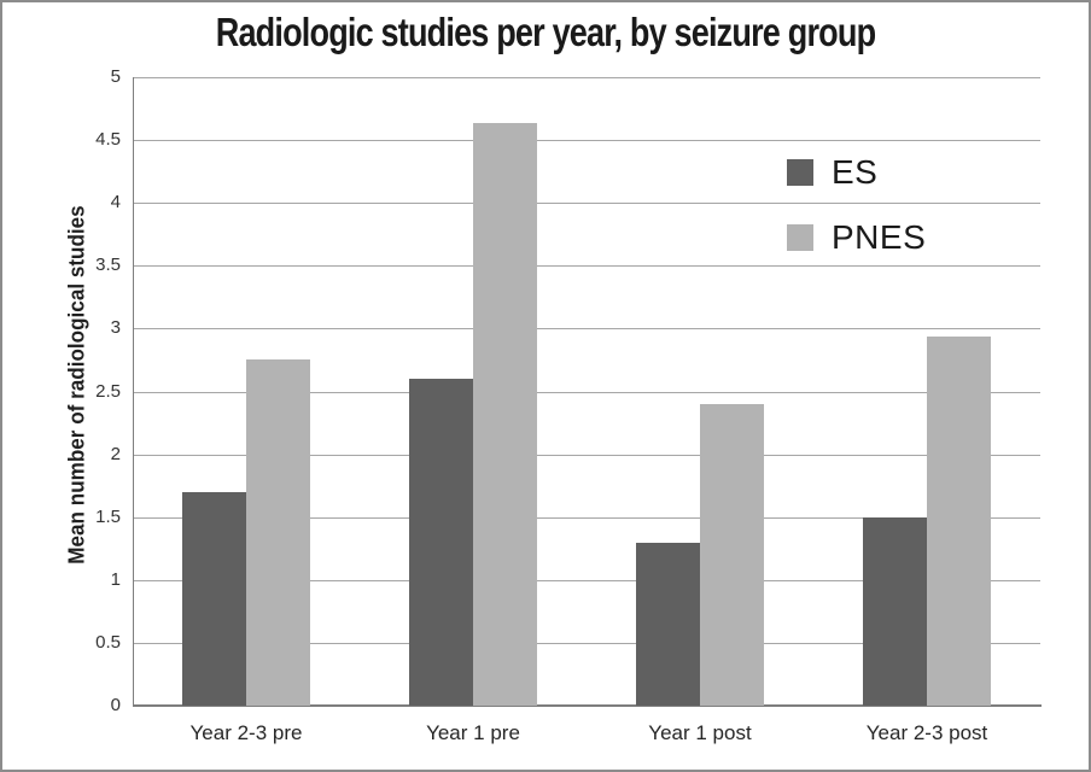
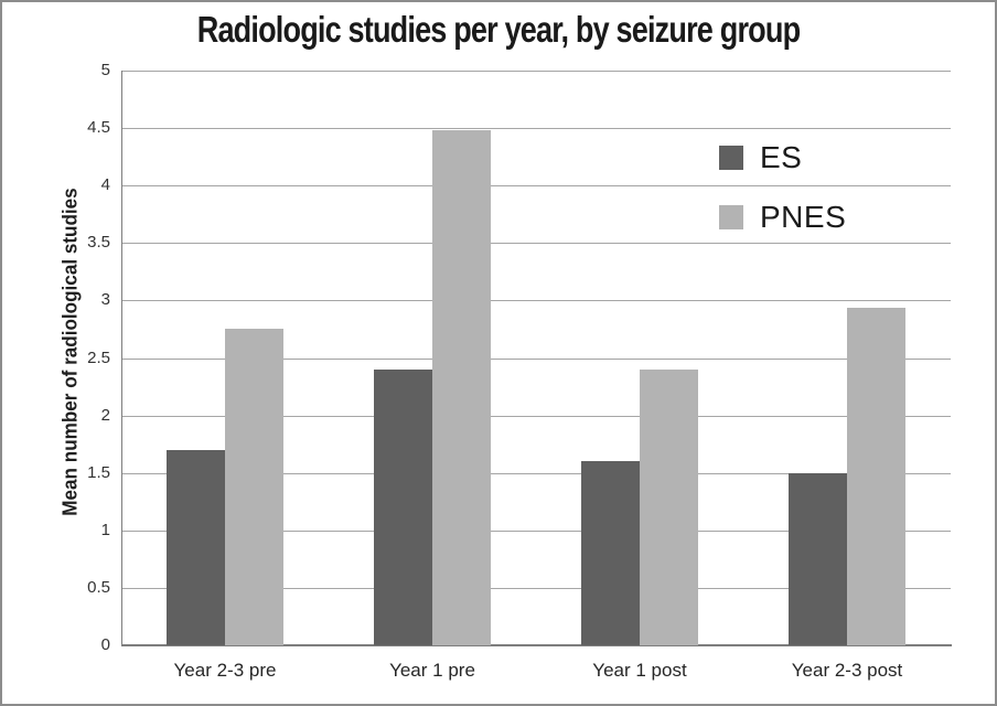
ES/Year 1 pre: 2.6 -> 2.4
PNES/Year 1 pre: 4.64 -> 4.48
ES/Year 1 post: 1.3 -> 1.6
